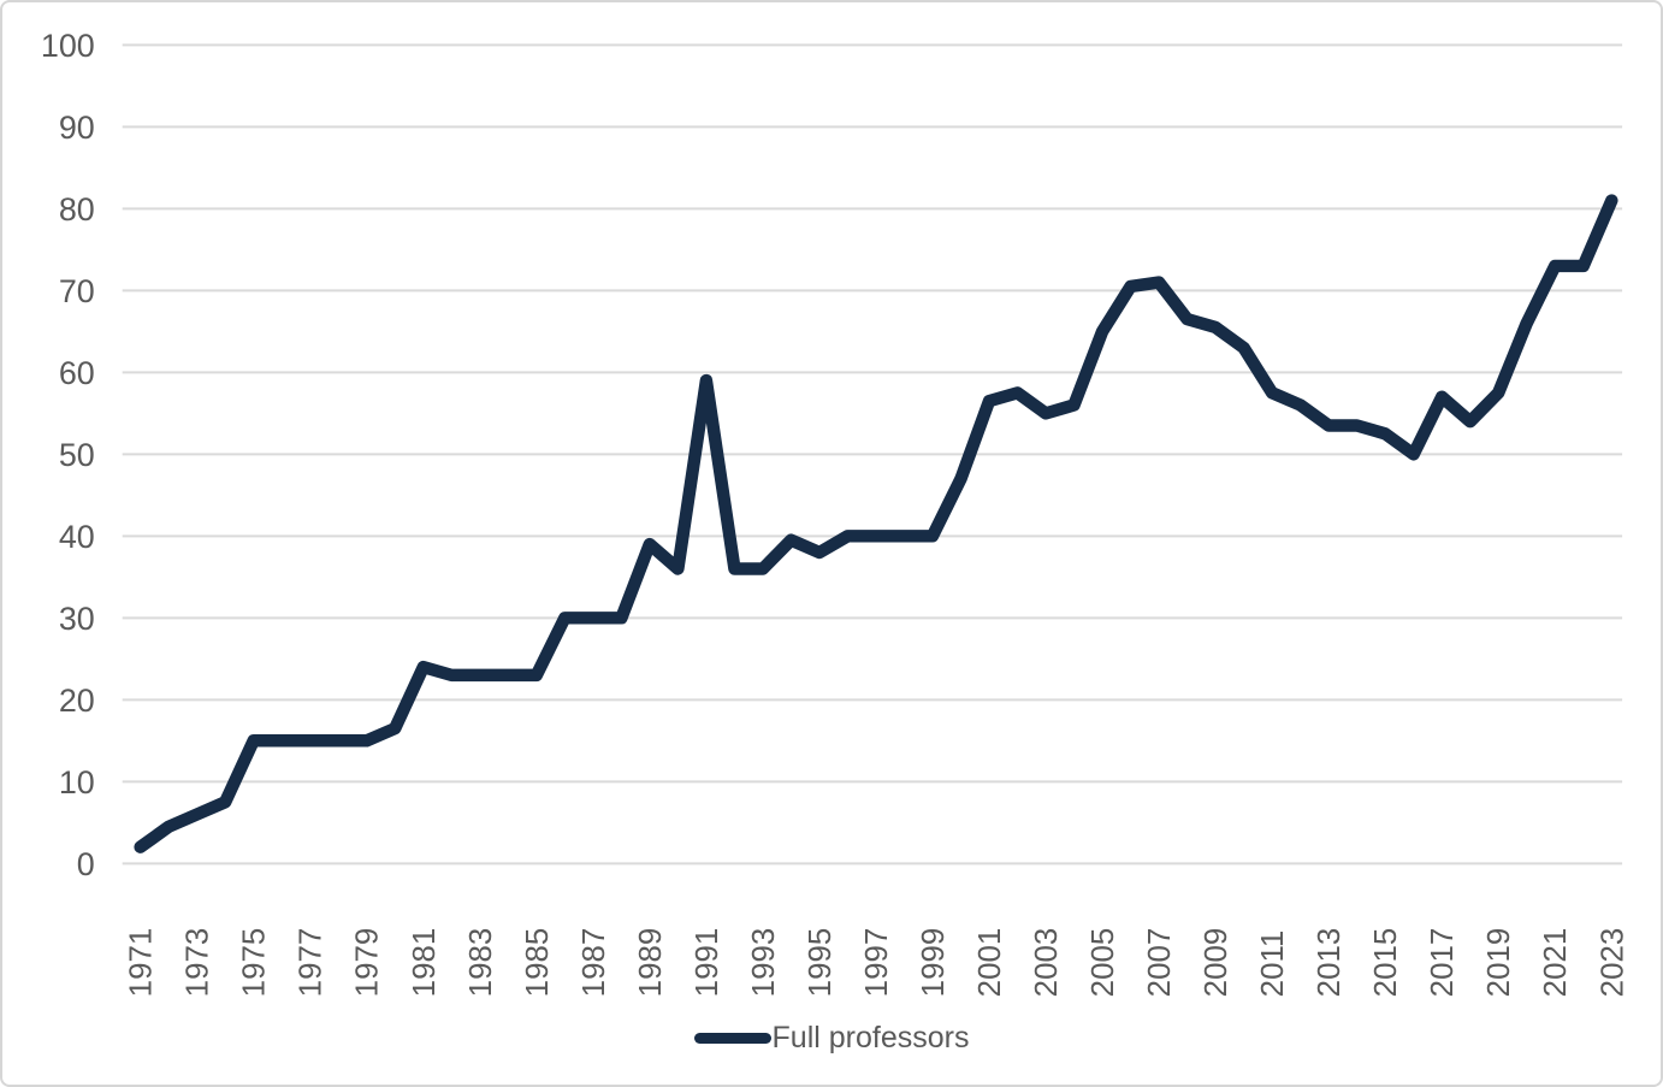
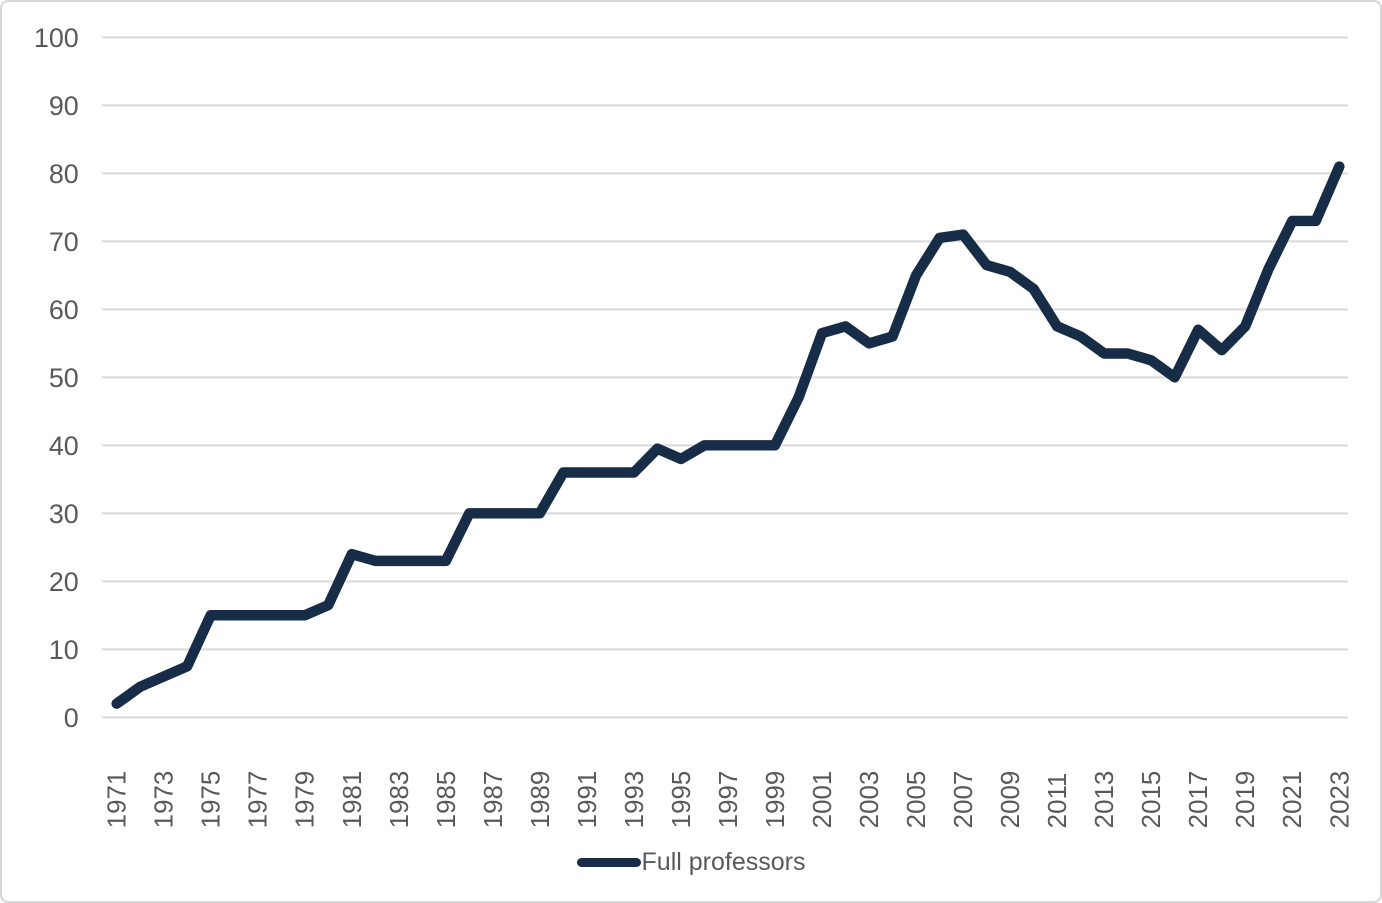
1989: 39 -> 30
1991: 59 -> 36
